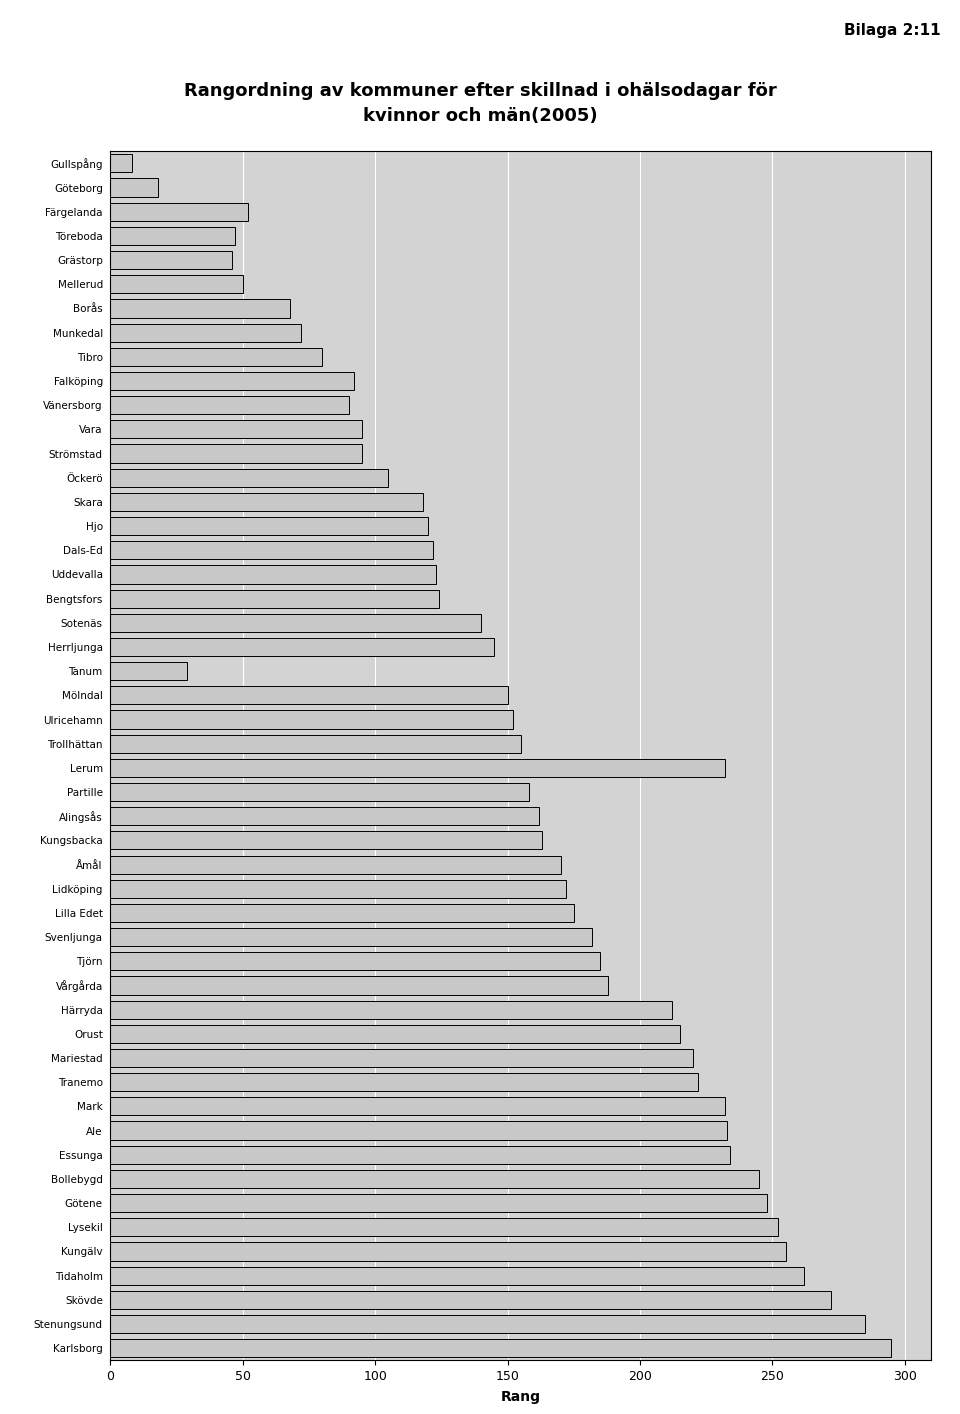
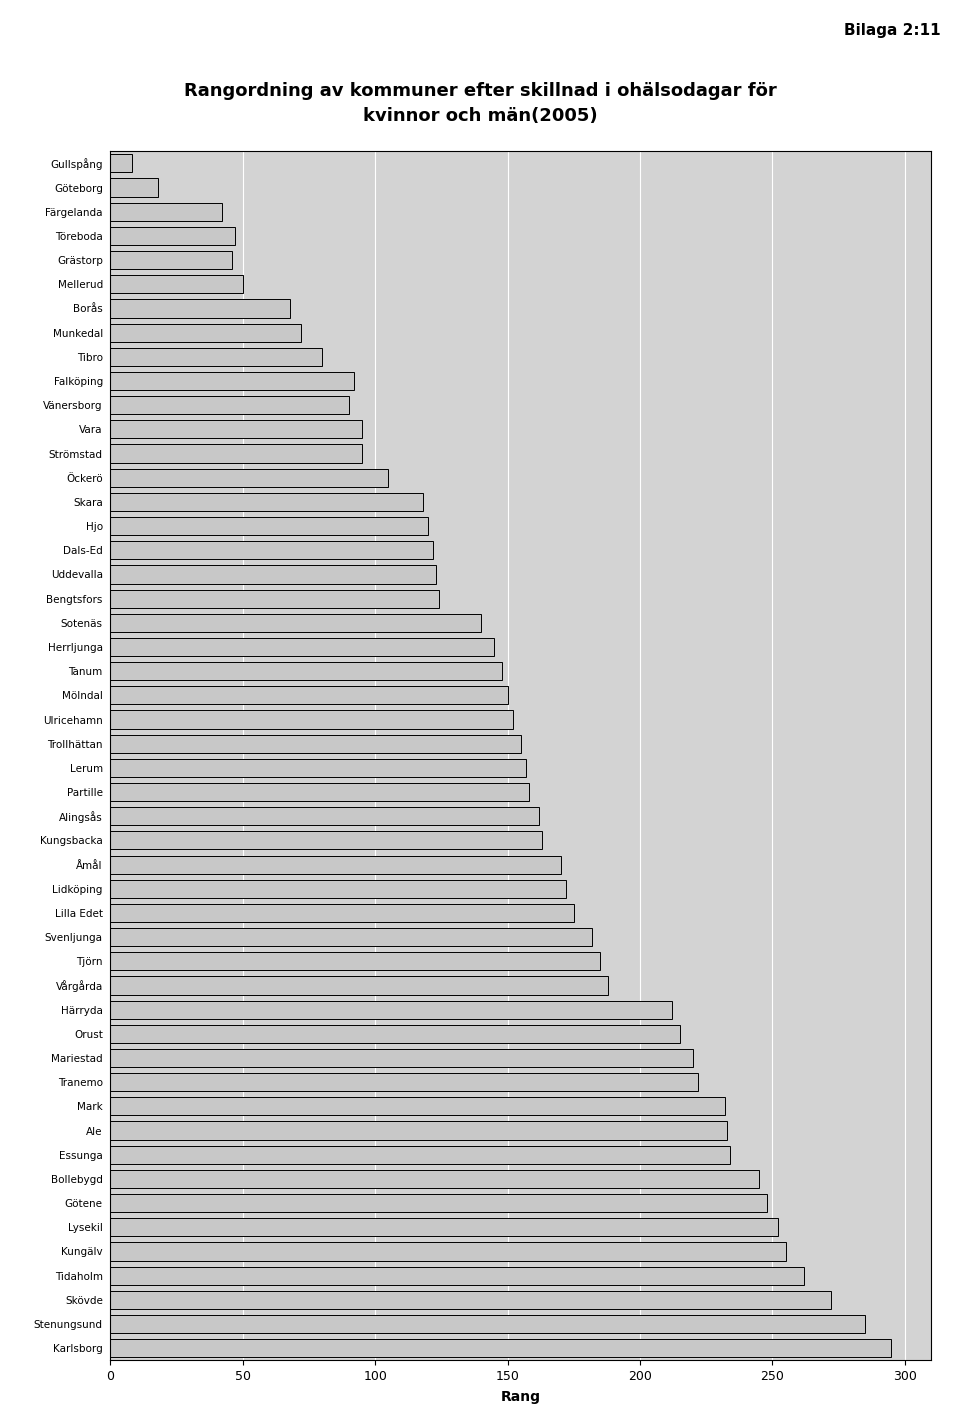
Färgelanda: 52 -> 42
Tanum: 29 -> 148
Lerum: 232 -> 157
